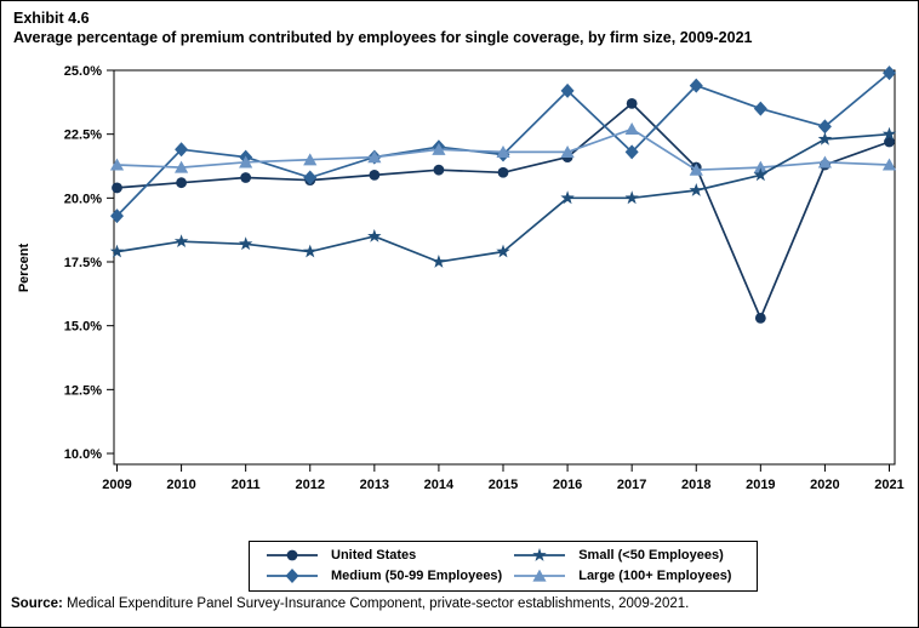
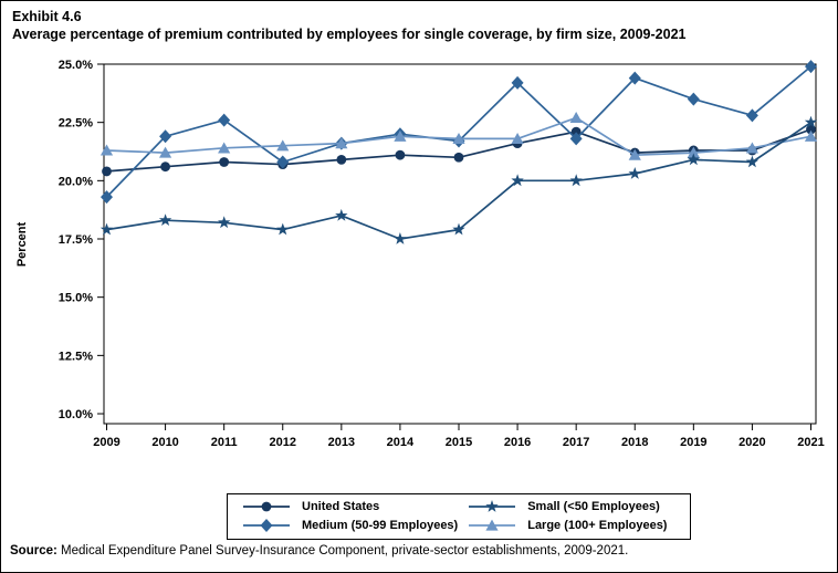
Medium (50-99 Employees)/2011: 21.6% -> 22.6%
United States/2017: 23.7% -> 22.1%
United States/2019: 15.3% -> 21.3%
Small (<50 Employees)/2020: 22.3% -> 20.8%
Large (100+ Employees)/2021: 21.3% -> 21.9%
